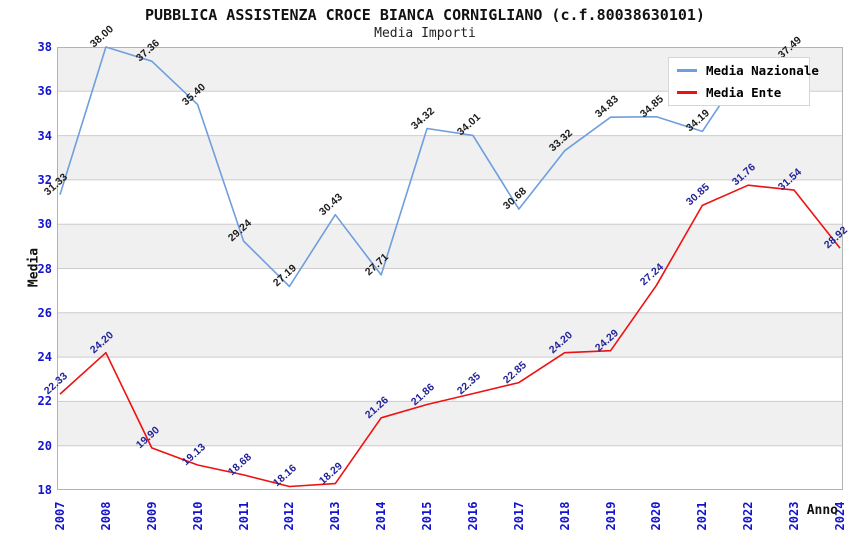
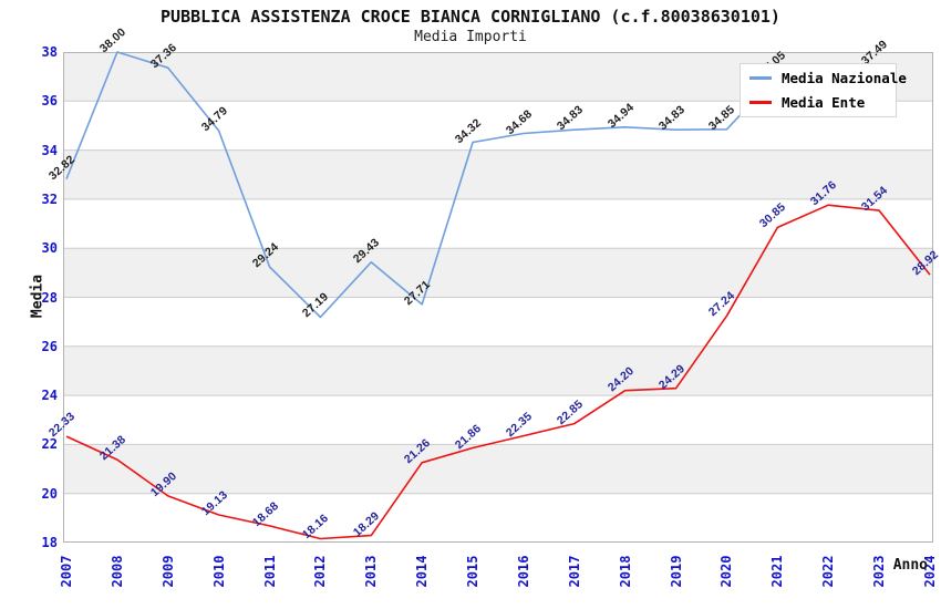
Media Nazionale/2007: 31.33 -> 32.82
Media Ente/2008: 24.20 -> 21.38
Media Nazionale/2010: 35.40 -> 34.79
Media Nazionale/2013: 30.43 -> 29.43
Media Nazionale/2016: 34.01 -> 34.68
Media Nazionale/2017: 30.68 -> 34.83
Media Nazionale/2018: 33.32 -> 34.94
Media Nazionale/2021: 34.19 -> 37.05
